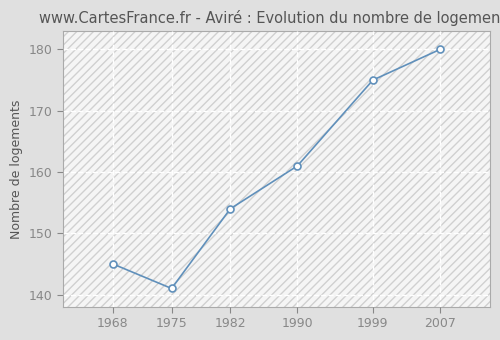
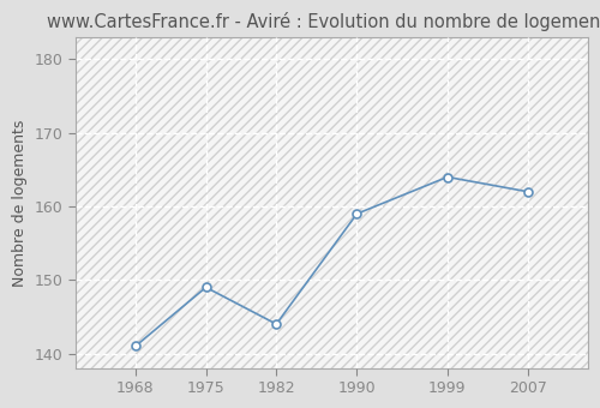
1968: 145 -> 141
1975: 141 -> 149
1982: 154 -> 144
1990: 161 -> 159
1999: 175 -> 164
2007: 180 -> 162
